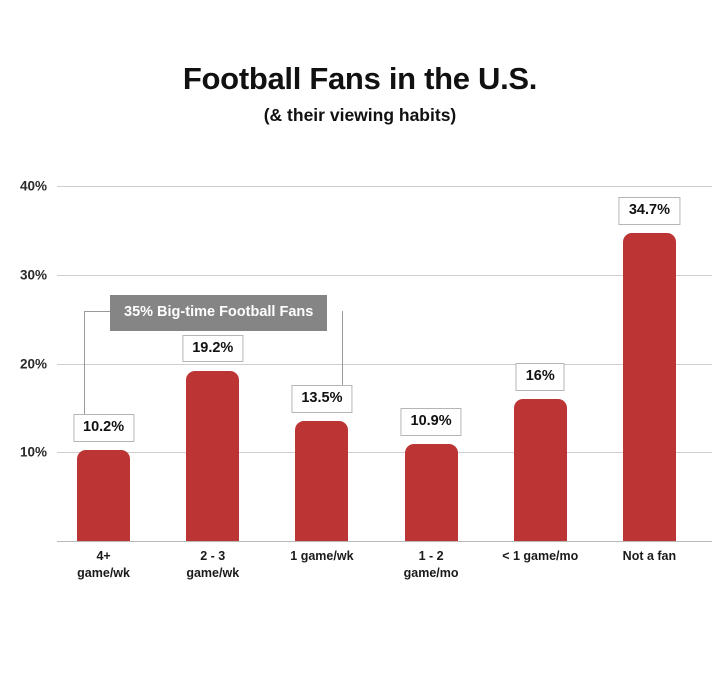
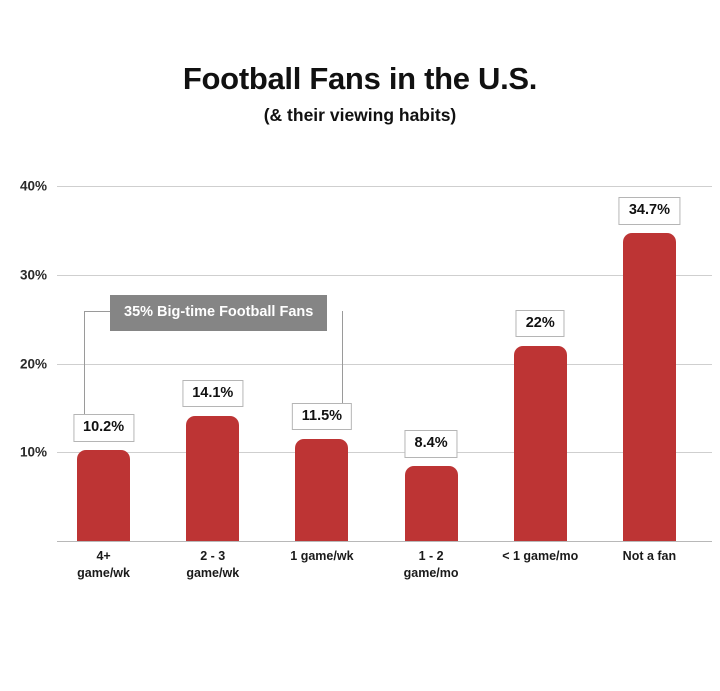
2 - 3 game/wk: 19.2% -> 14.1%
1 game/wk: 13.5% -> 11.5%
1 - 2 game/mo: 10.9% -> 8.4%
< 1 game/mo: 16% -> 22%
